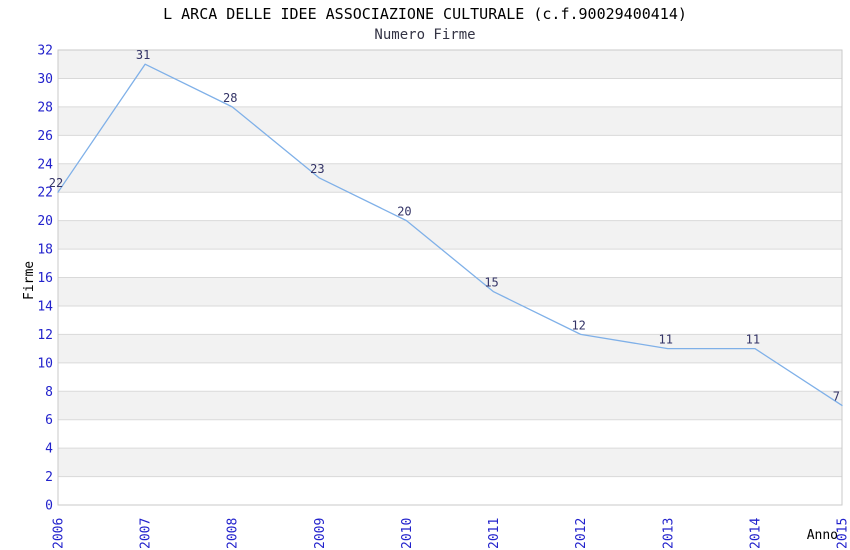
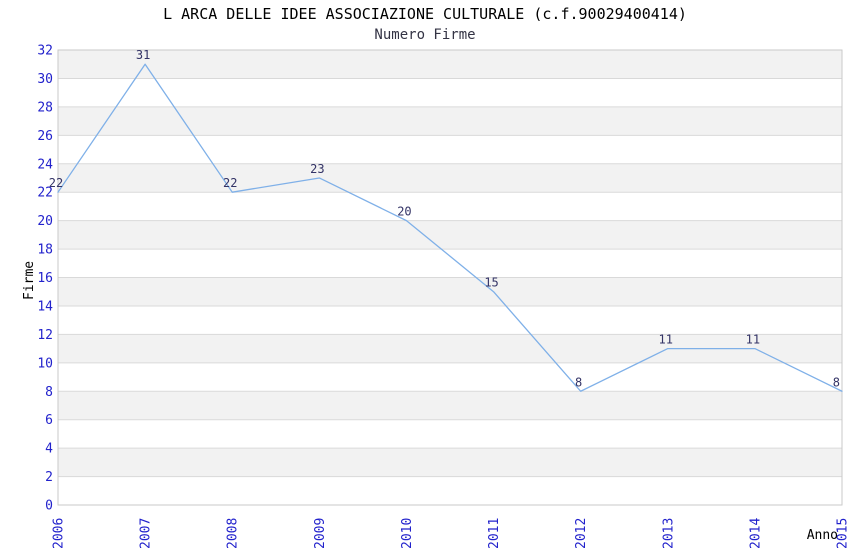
2008: 28 -> 22
2012: 12 -> 8
2015: 7 -> 8
